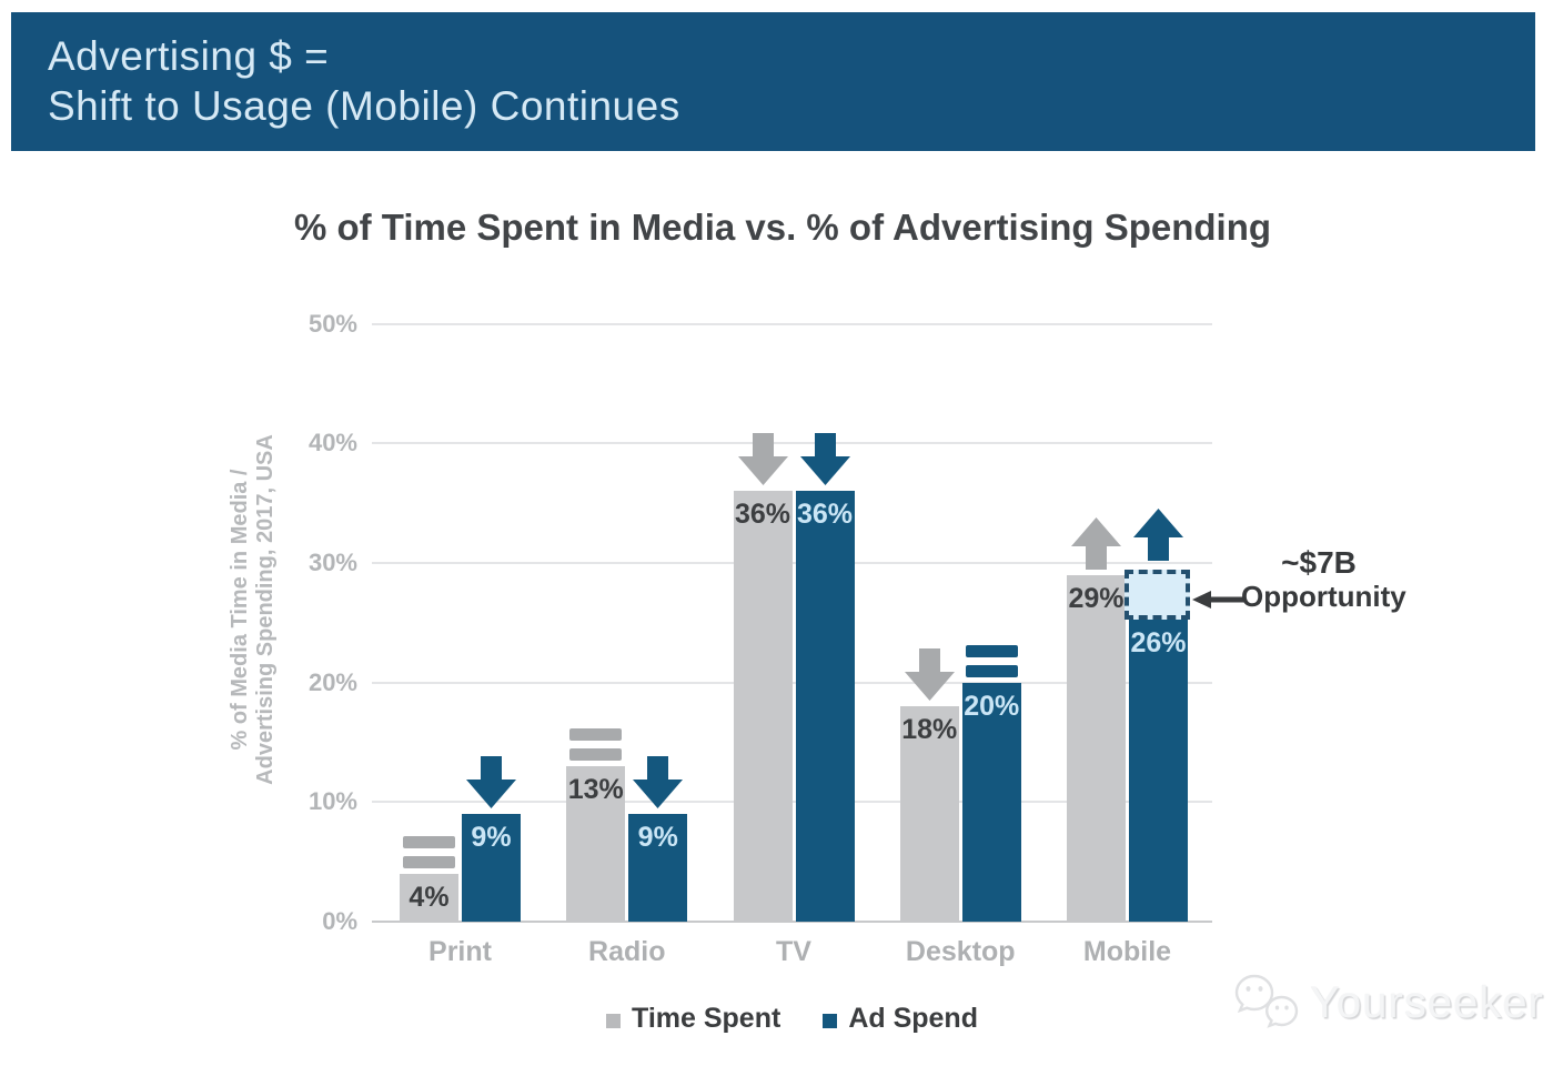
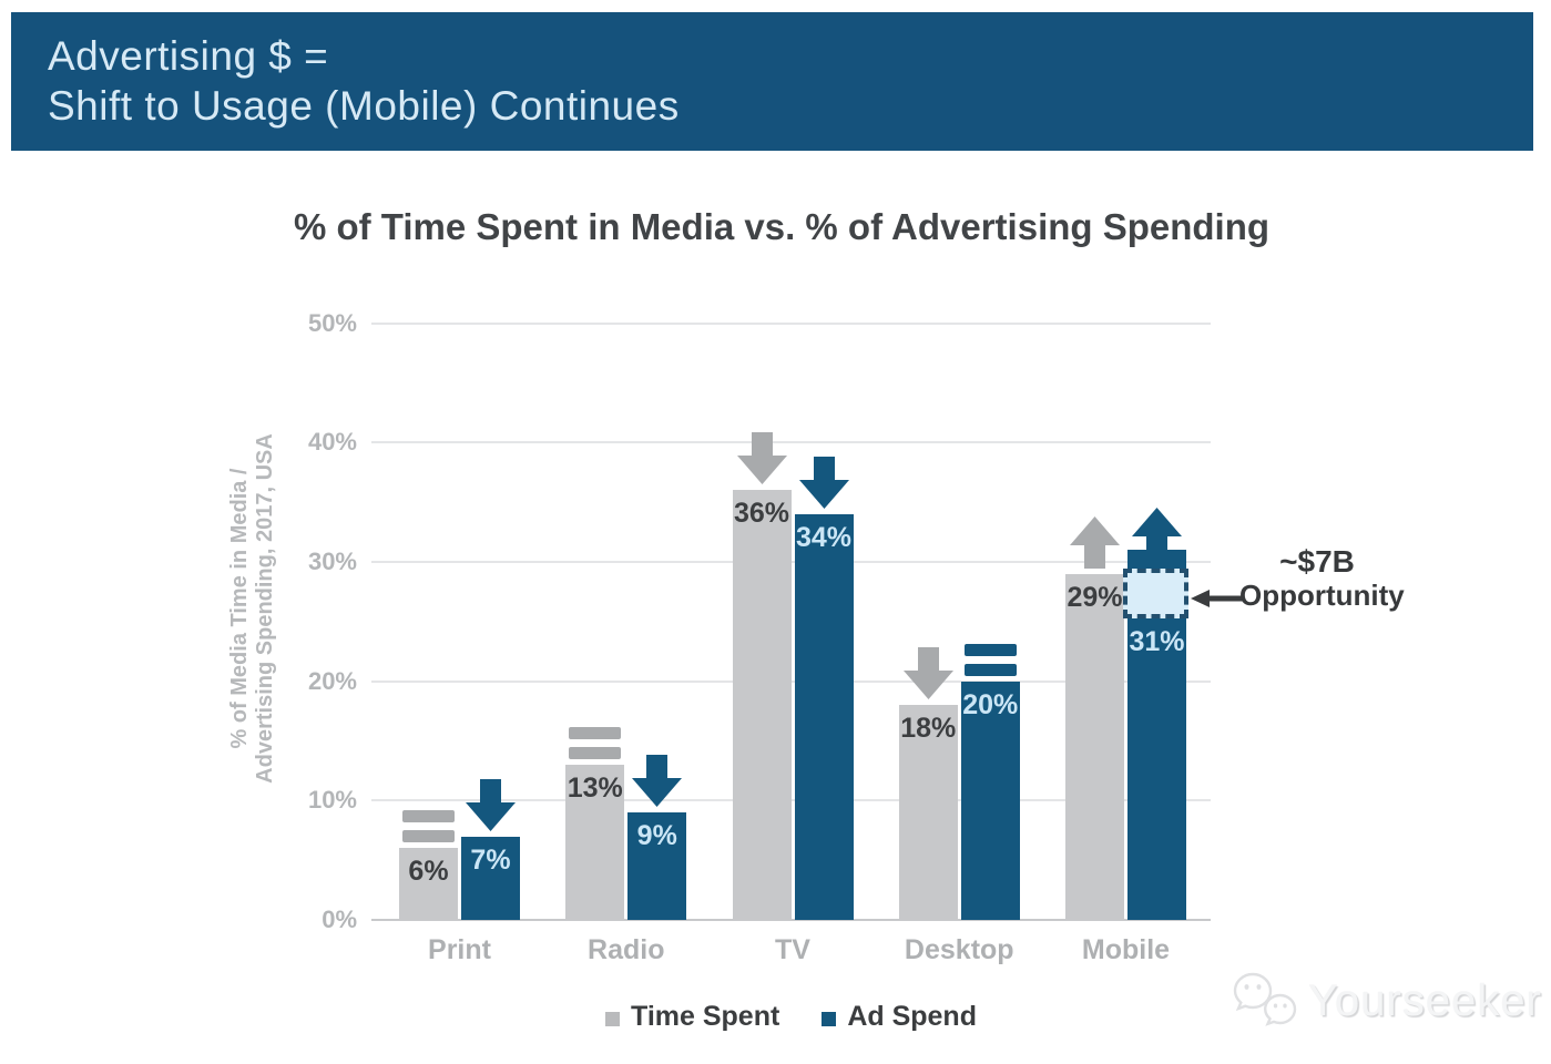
Time Spent/Print: 4% -> 6%
Ad Spend/Print: 9% -> 7%
Ad Spend/TV: 36% -> 34%
Ad Spend/Mobile: 26% -> 31%
